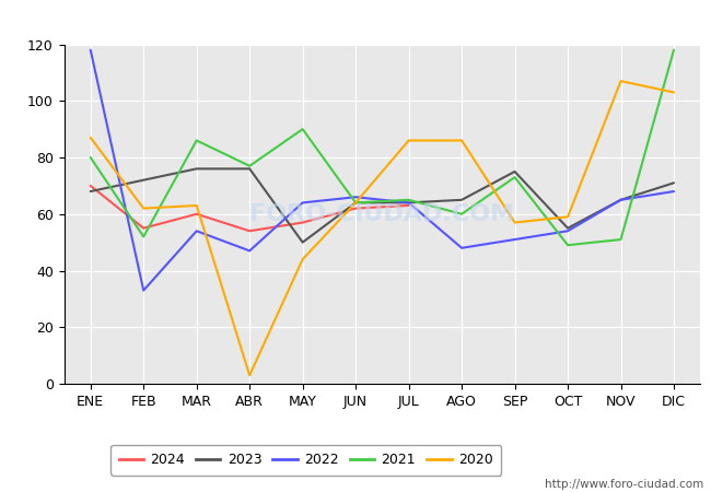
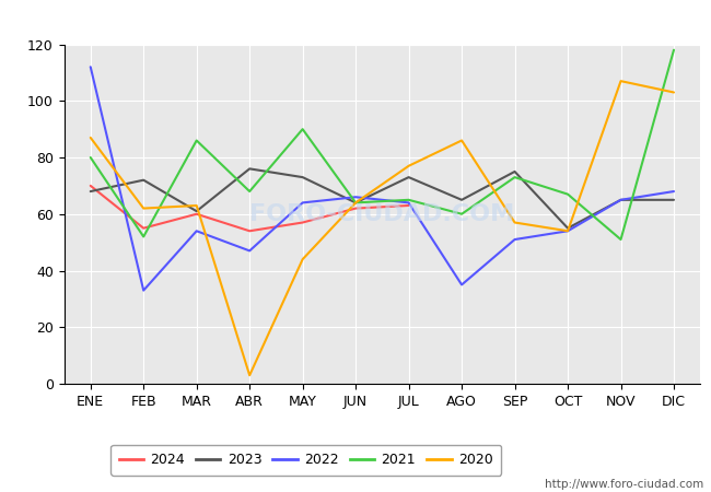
2022/ENE: 118 -> 112
2023/MAR: 76 -> 61
2021/ABR: 77 -> 68
2023/MAY: 50 -> 73
2023/JUL: 64 -> 73
2020/JUL: 86 -> 77
2022/AGO: 48 -> 35
2021/OCT: 49 -> 67
2020/OCT: 59 -> 54
2023/DIC: 71 -> 65
